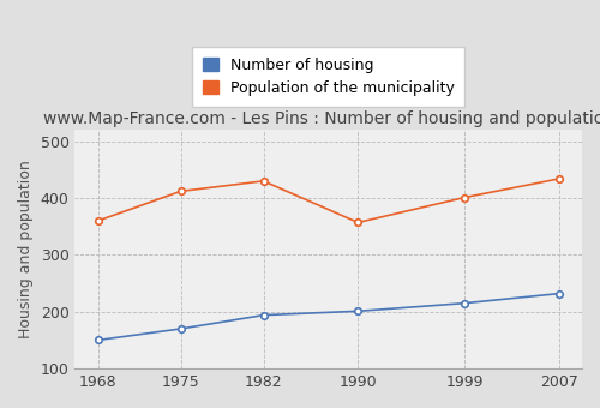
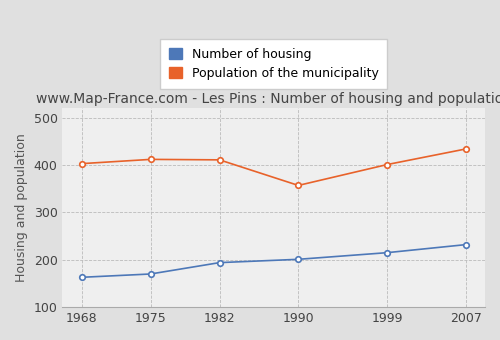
Number of housing/1968: 150 -> 163
Population of the municipality/1968: 360 -> 403
Population of the municipality/1982: 430 -> 411
